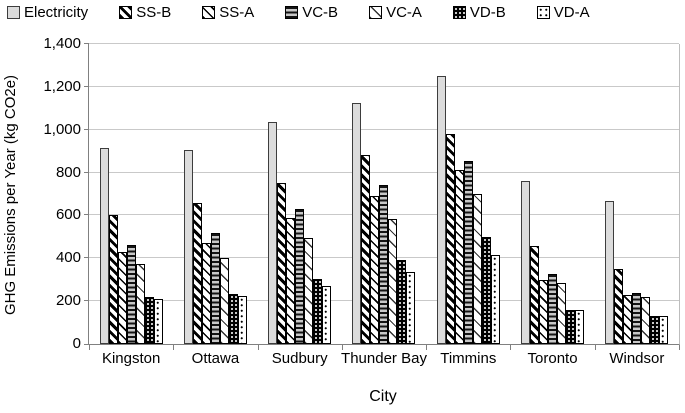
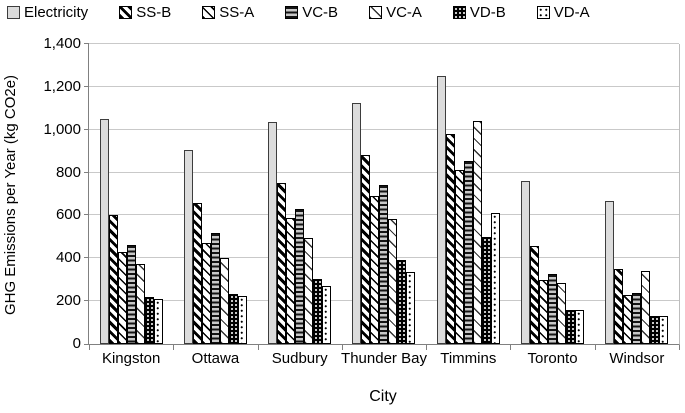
Electricity/Kingston: 920 -> 1050
VC-A/Timmins: 700 -> 1040
VD-A/Timmins: 420 -> 610
VC-A/Windsor: 220 -> 340
